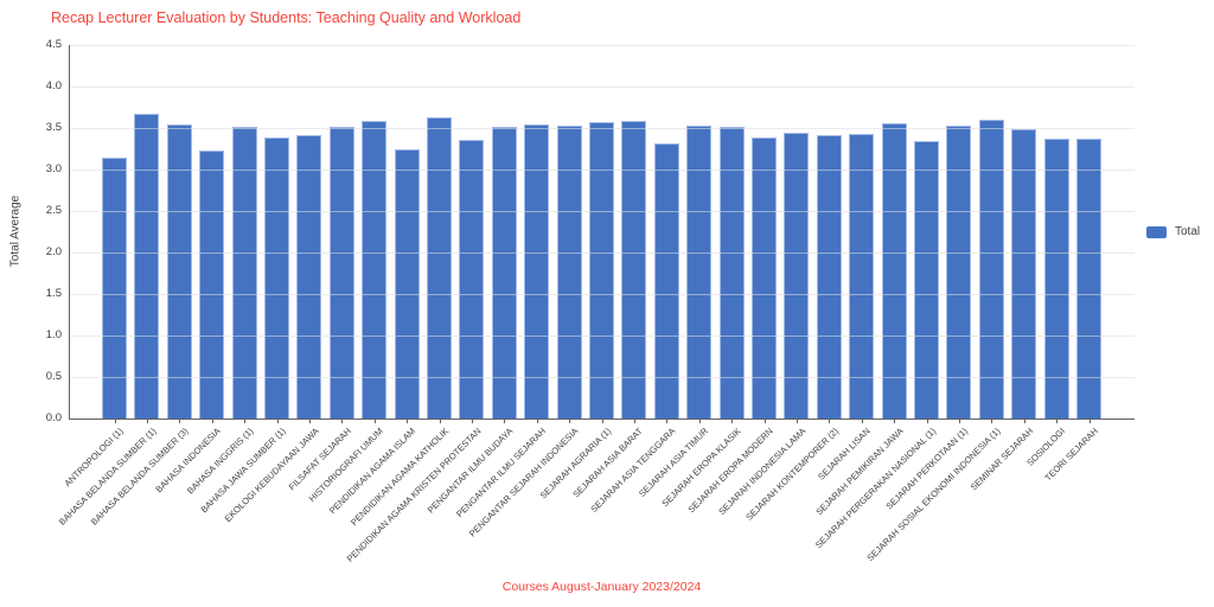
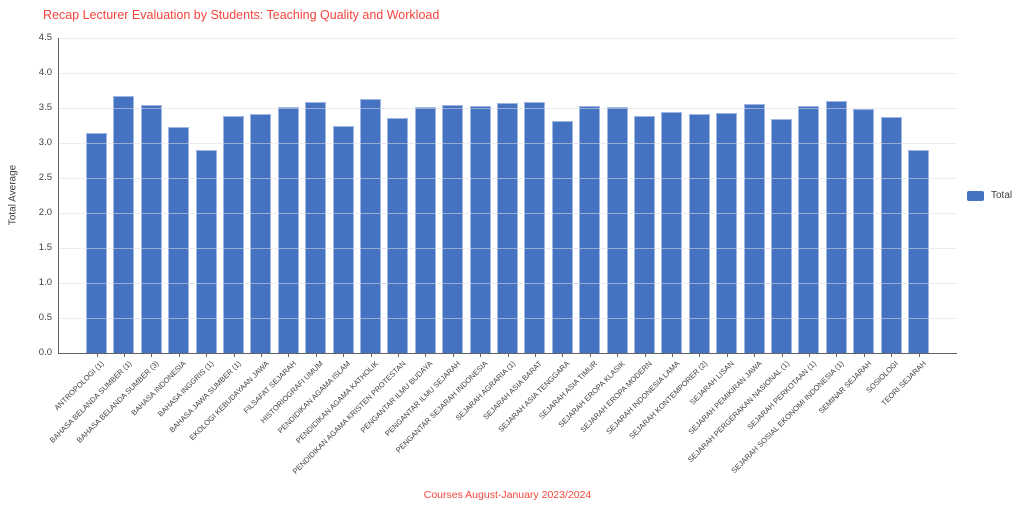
BAHASA INGGRIS (1): 3.5 -> 2.9
TEORI SEJARAH: 3.4 -> 2.9
